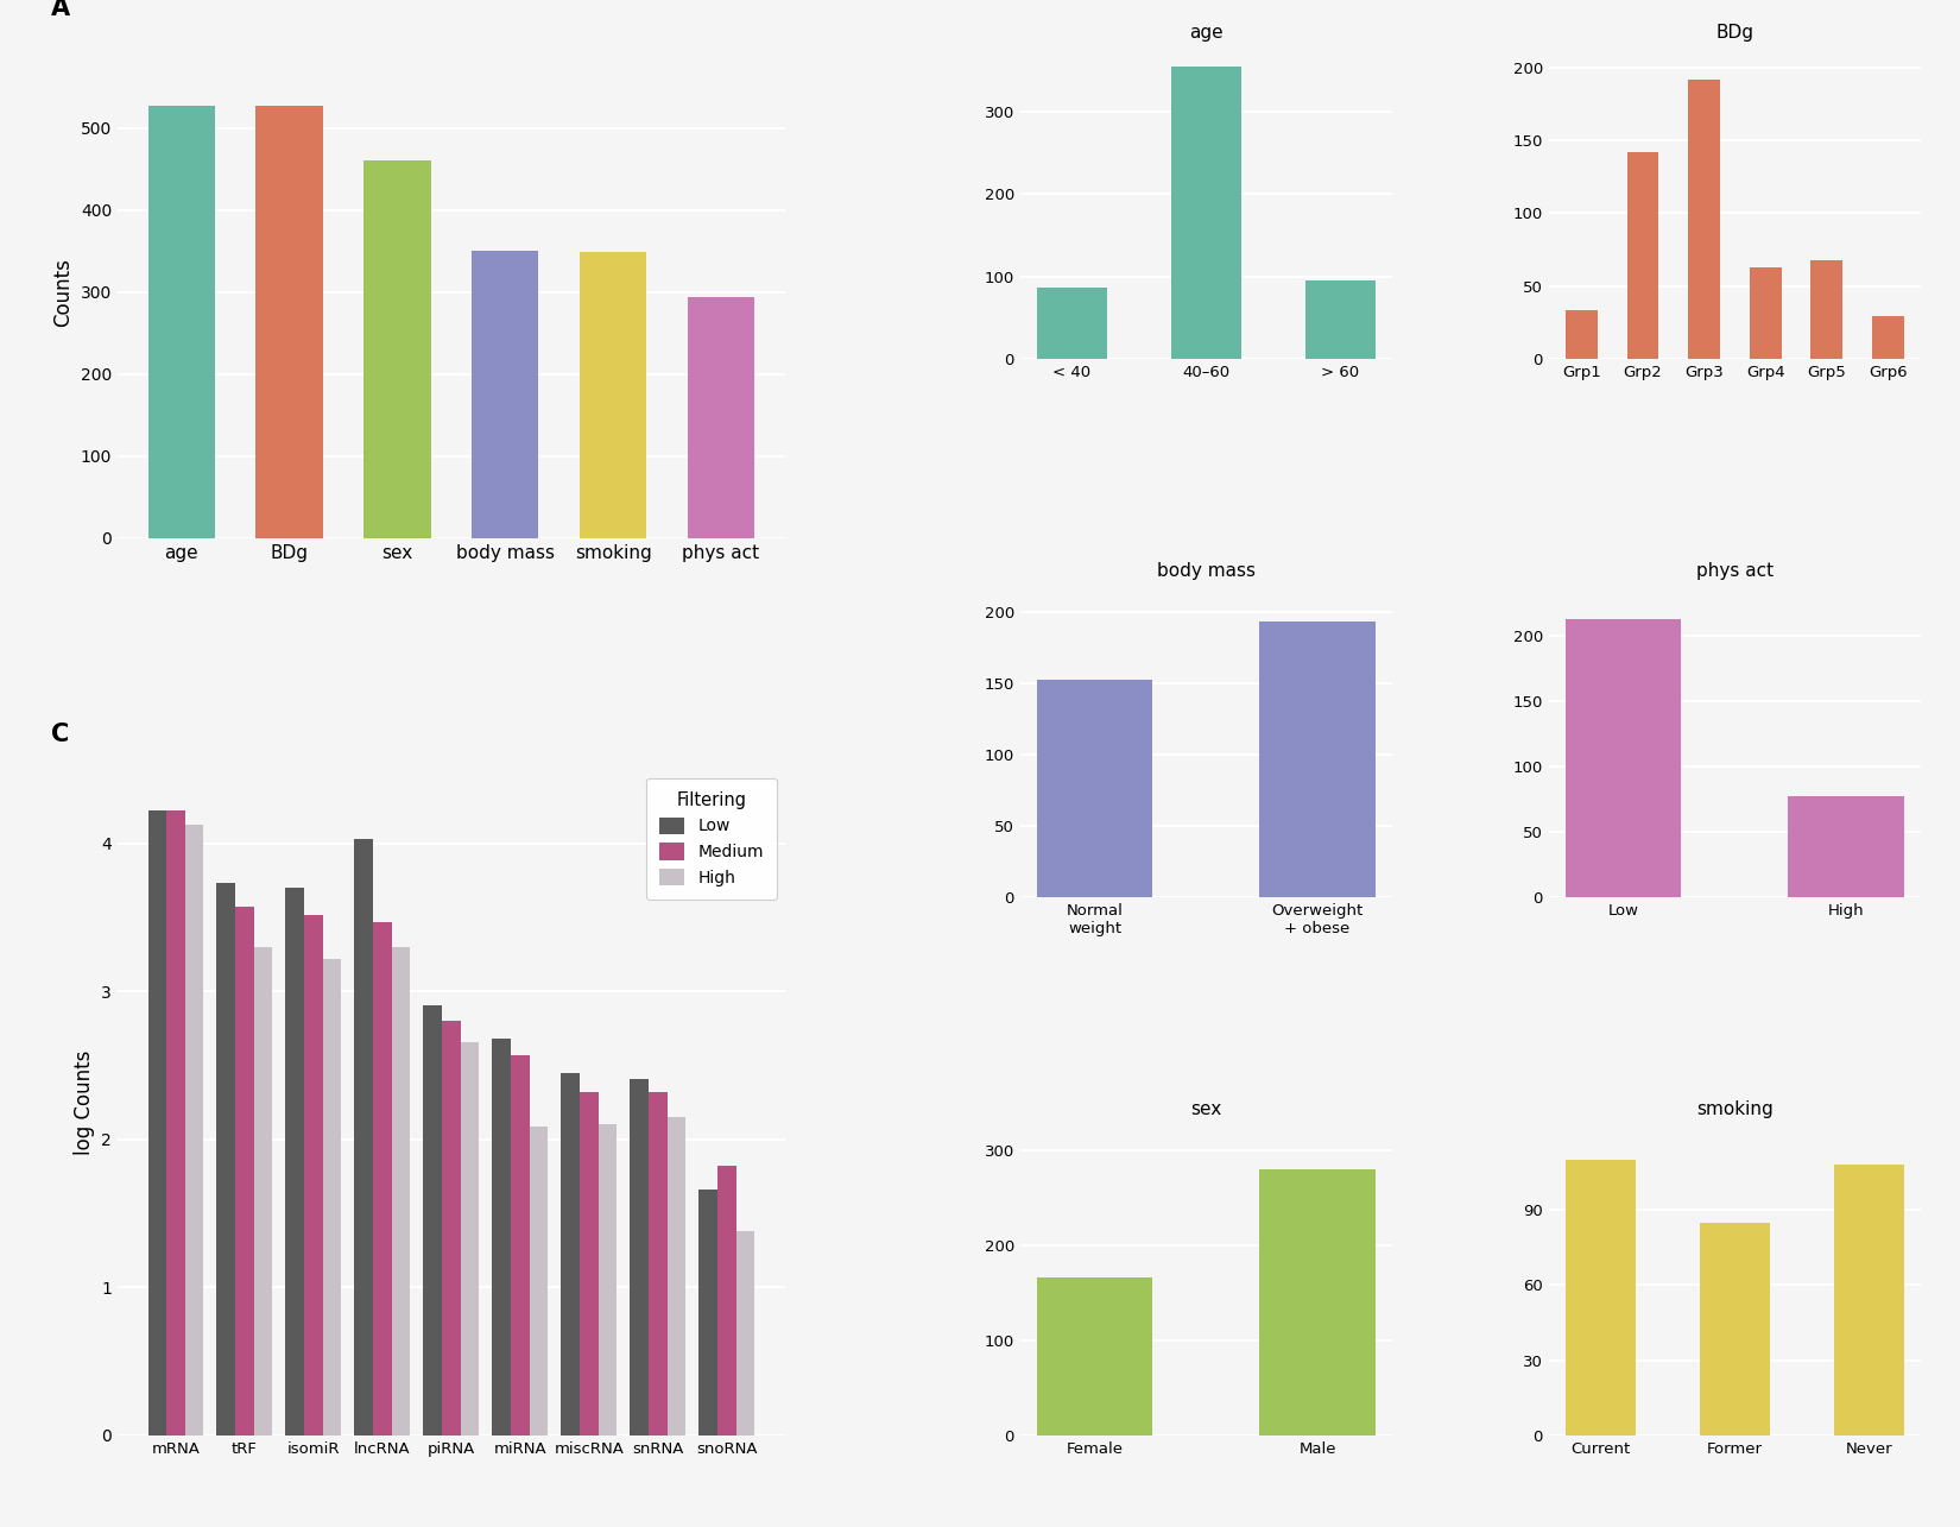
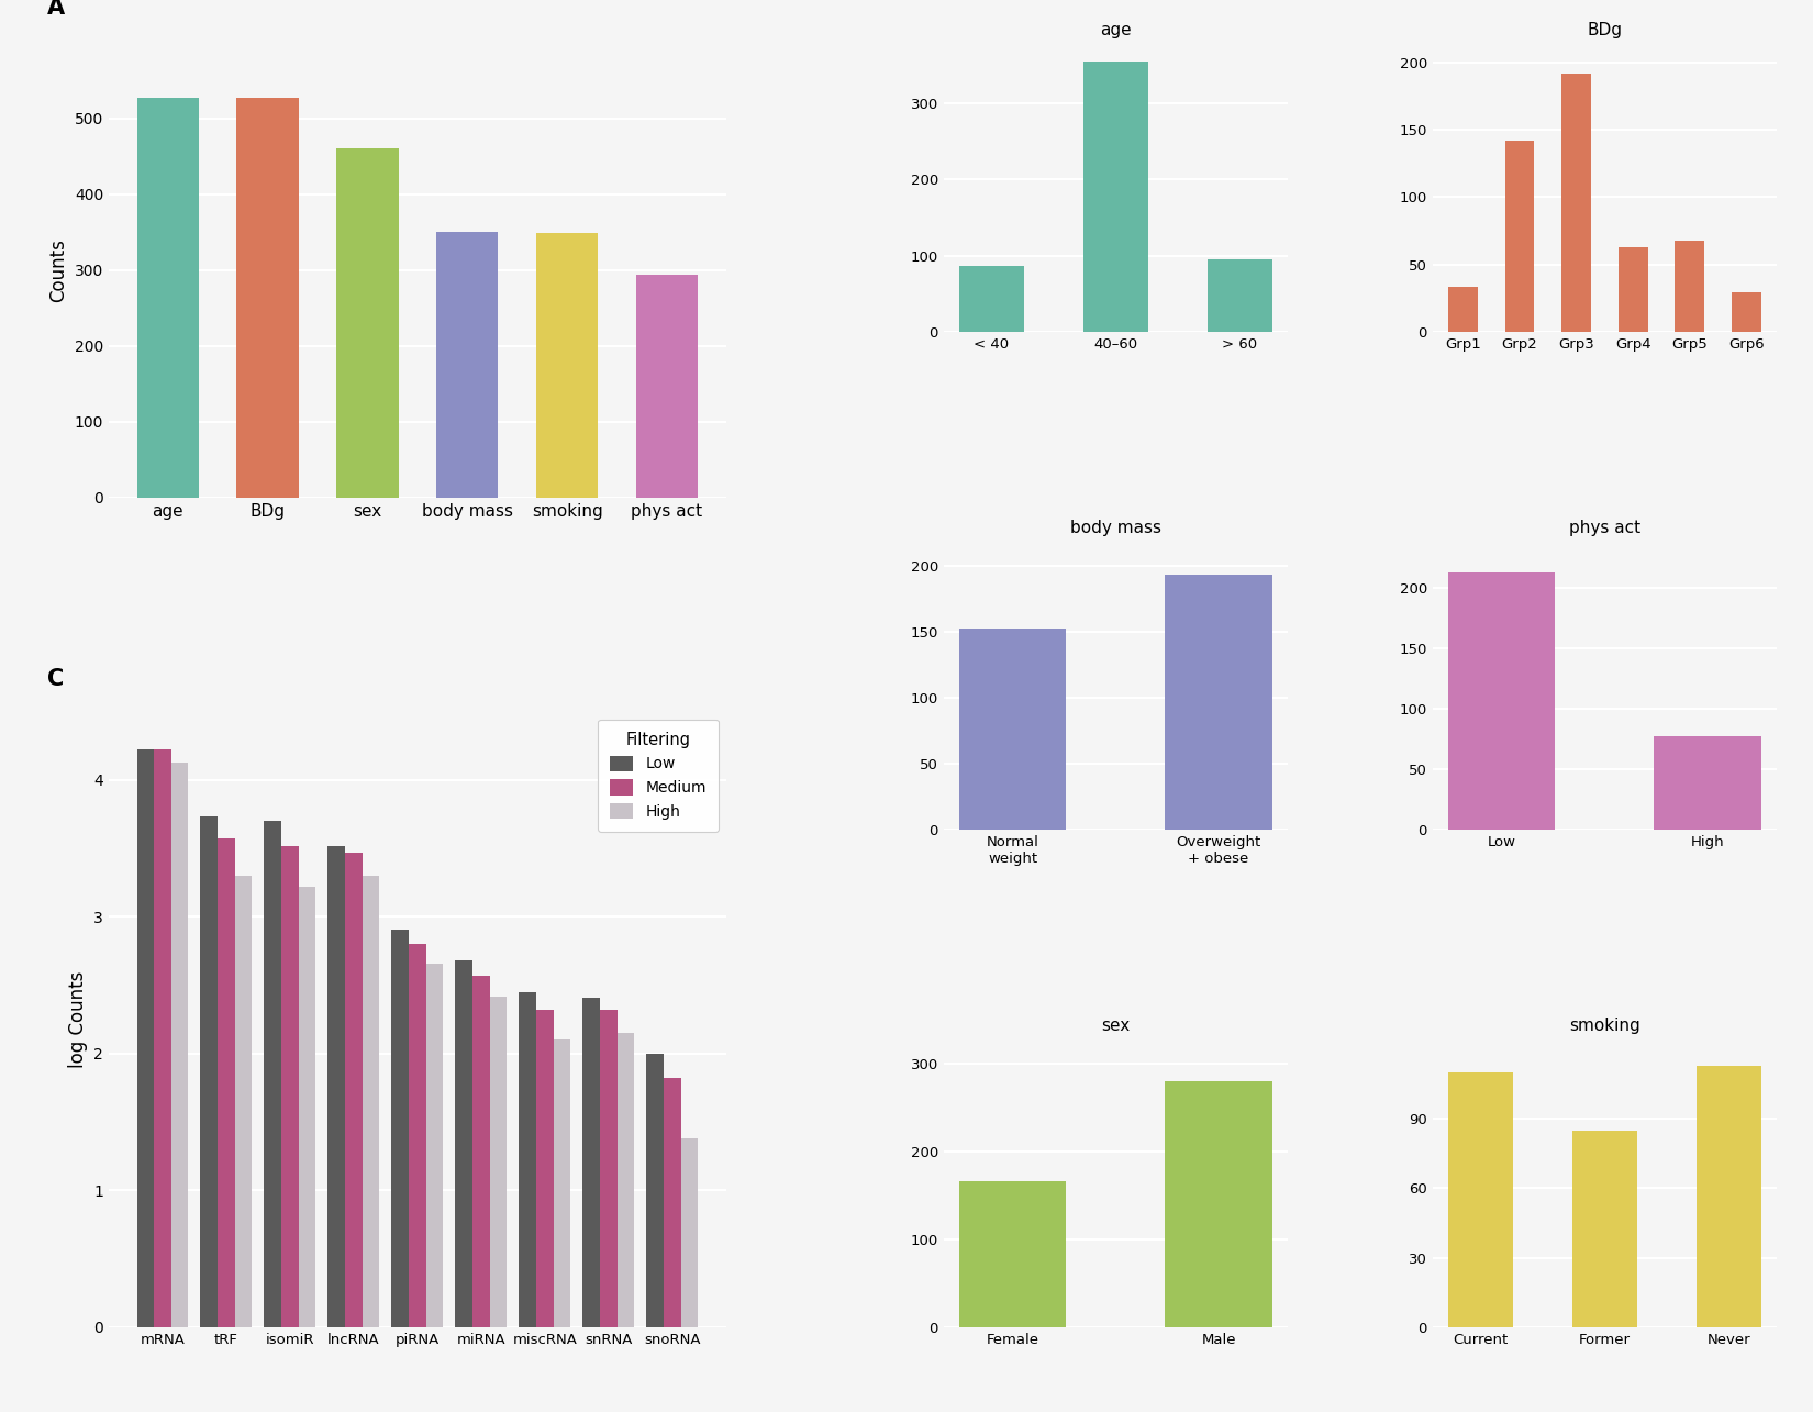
Low/lncRNA: 4.03 -> 3.52
High/miRNA: 2.09 -> 2.42
Low/snoRNA: 1.66 -> 2.00
smoking/Never: 108 -> 113
